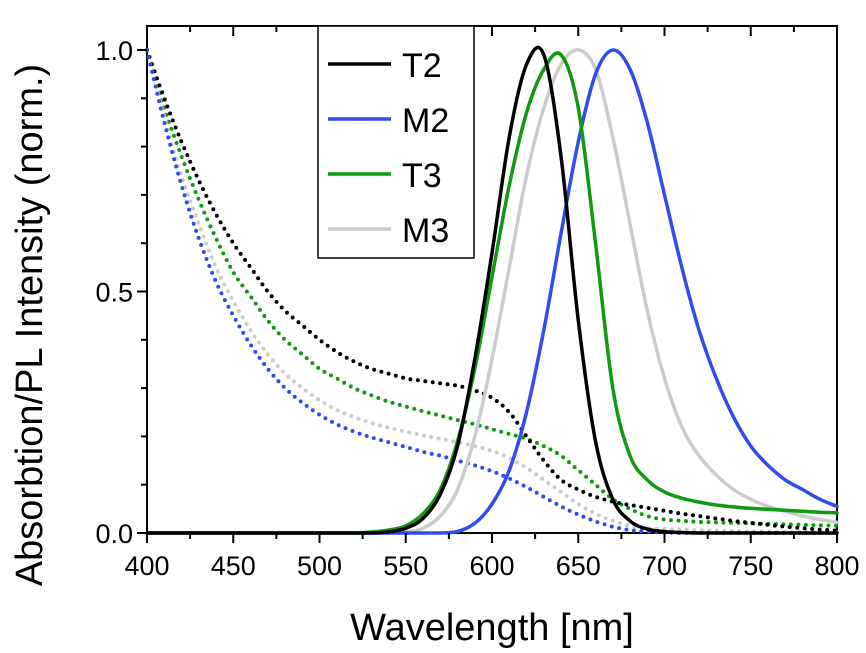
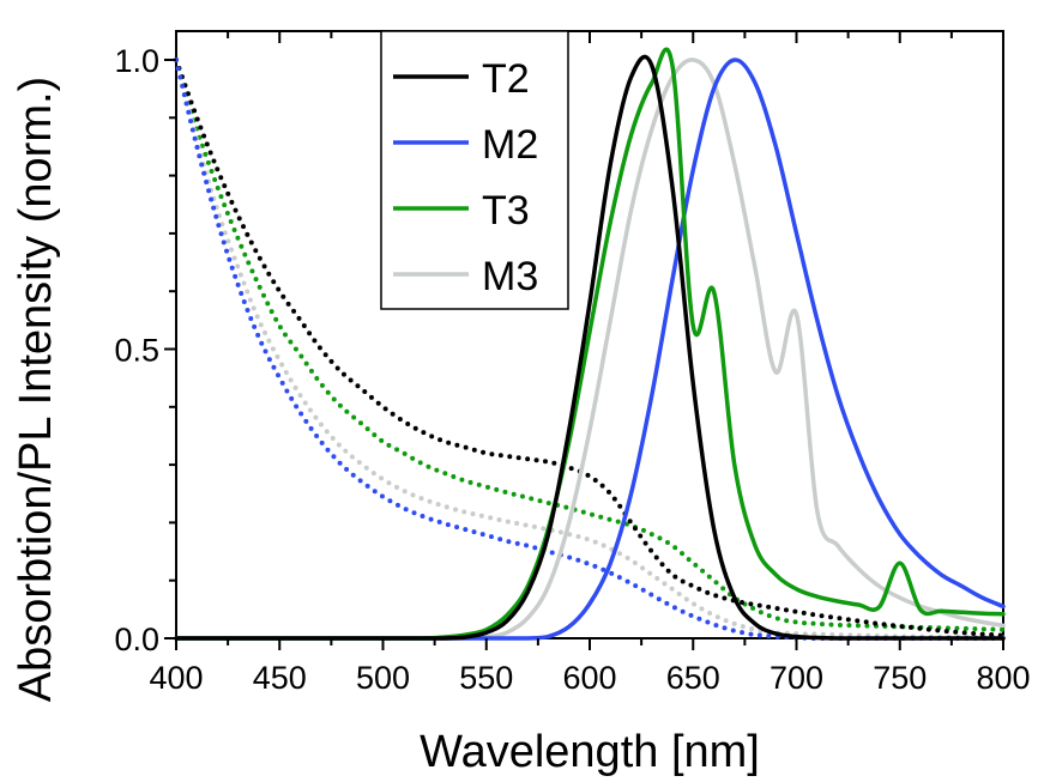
T3/650: 0.88 -> 0.54
M3/700: 0.32 -> 0.56
T3/750: 0.05 -> 0.13
